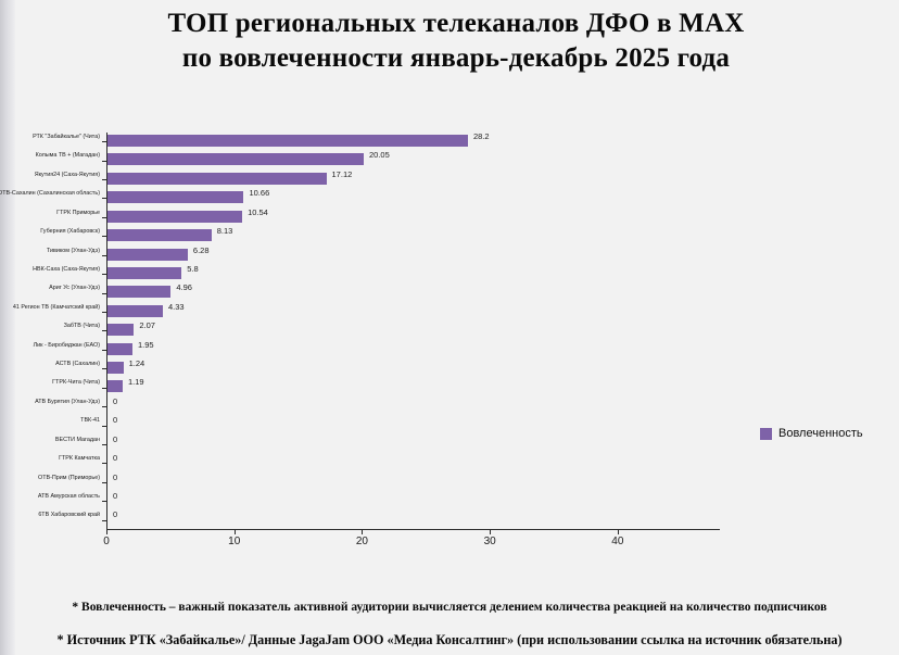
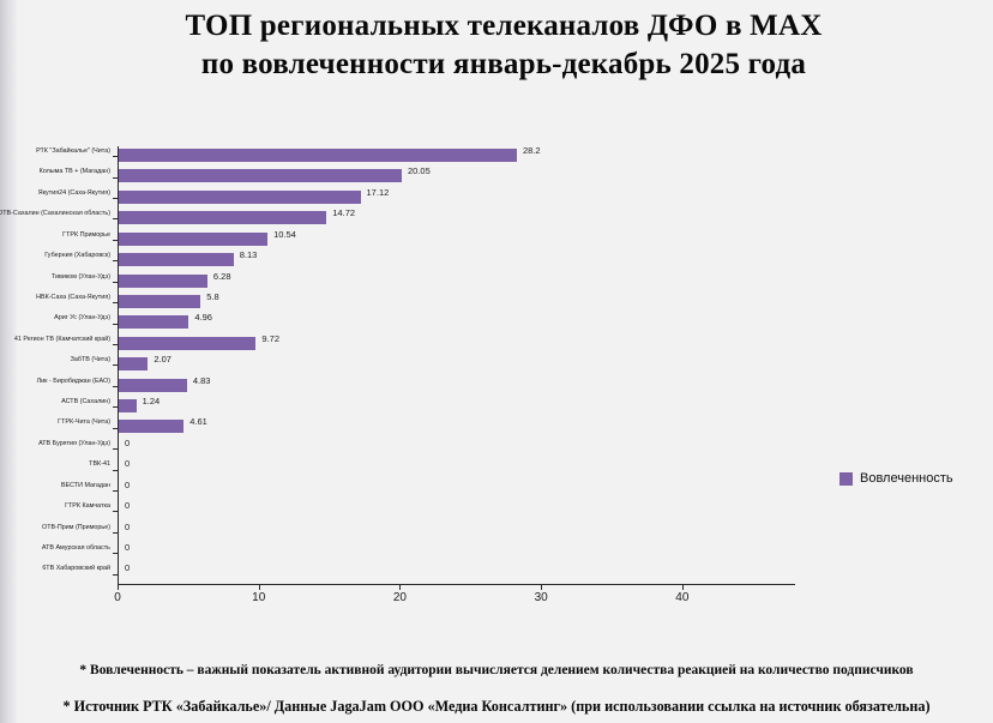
ОТВ-Сахалин (Сахалинская область): 10.66 -> 14.72
41 Регион ТВ (Камчатский край): 4.33 -> 9.72
Лик - Биробиджан (ЕАО): 1.95 -> 4.83
ГТРК-Чита (Чита): 1.19 -> 4.61
